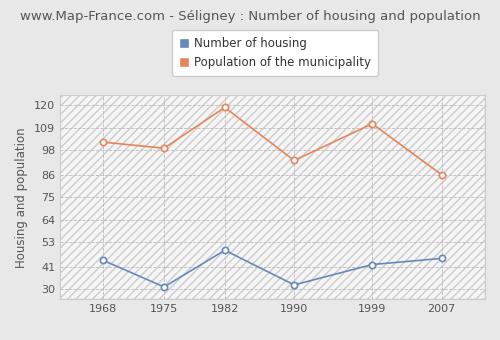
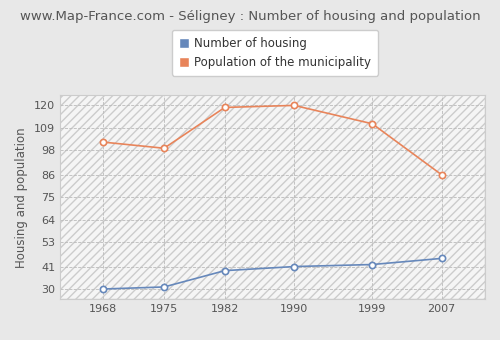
Number of housing/1968: 44 -> 30
Number of housing/1982: 49 -> 39
Number of housing/1990: 32 -> 41
Population of the municipality/1990: 93 -> 120
